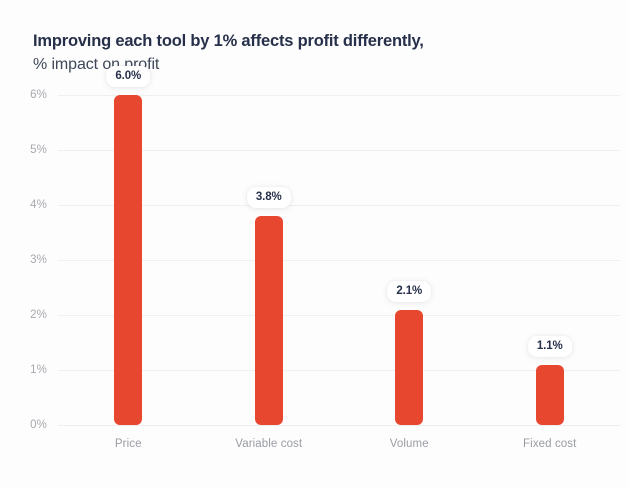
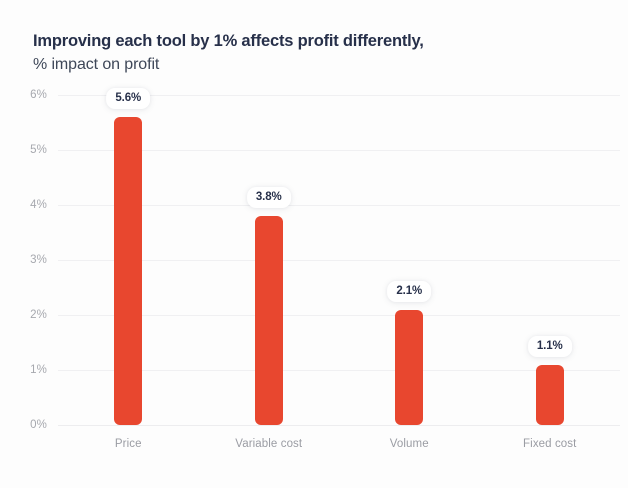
Price: 6.0% -> 5.6%
